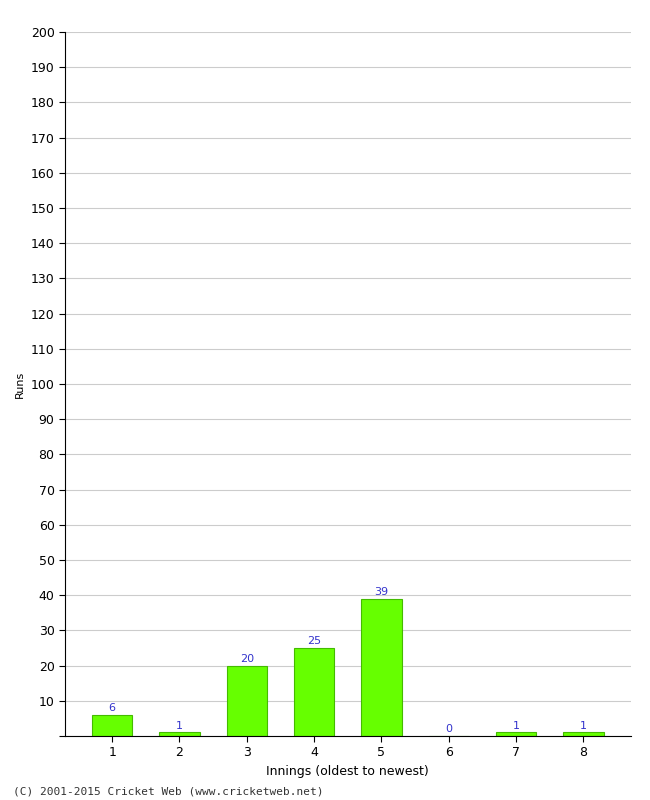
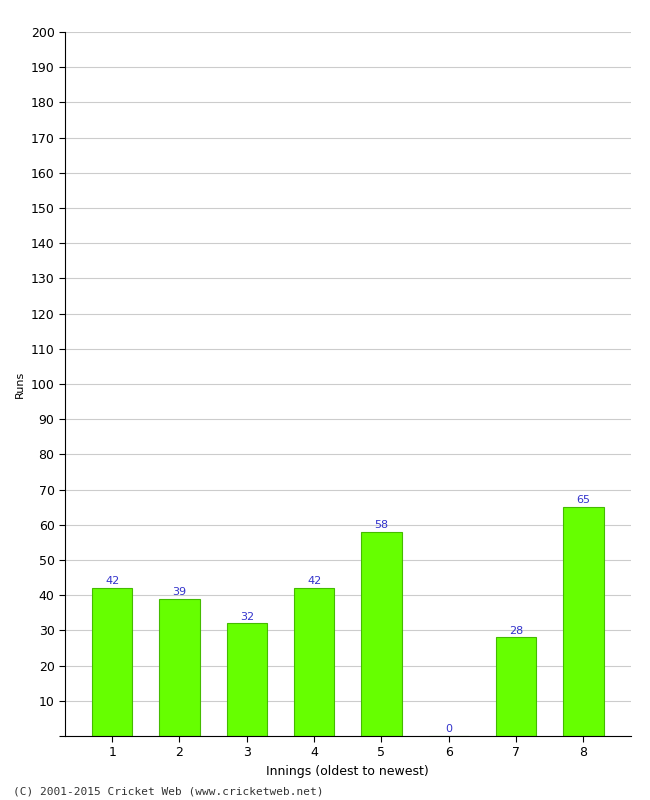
1: 6 -> 42
2: 1 -> 39
3: 20 -> 32
4: 25 -> 42
5: 39 -> 58
7: 1 -> 28
8: 1 -> 65
